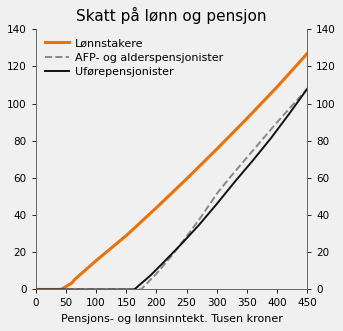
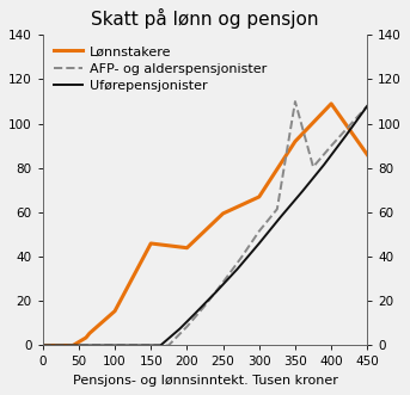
Lønnstakere/150: 29 -> 46
Lønnstakere/300: 76 -> 67
AFP- og alderspensjonister/350: 71 -> 110
Lønnstakere/450: 127 -> 86
